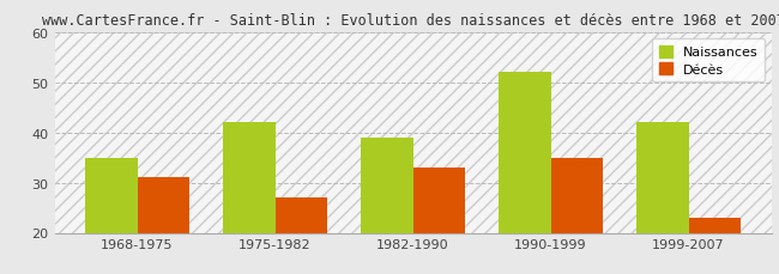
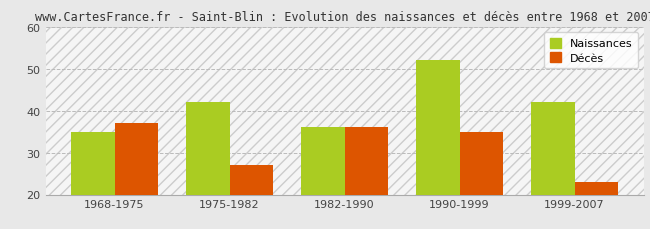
Décès/1968-1975: 31 -> 37
Naissances/1982-1990: 39 -> 36
Décès/1982-1990: 33 -> 36
